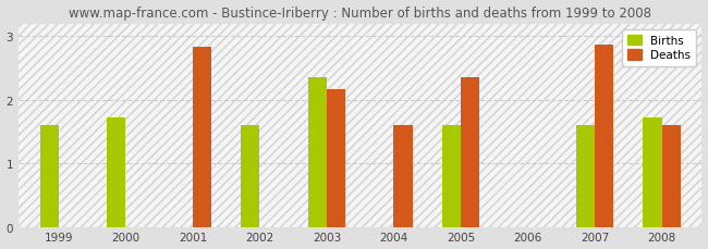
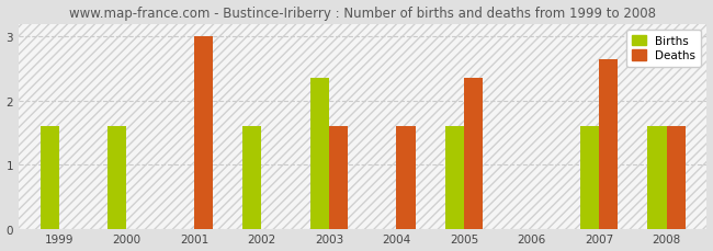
Births/2000: 1.72 -> 1.60
Deaths/2001: 2.84 -> 3.00
Deaths/2003: 2.16 -> 1.60
Deaths/2007: 2.86 -> 2.65
Births/2008: 1.72 -> 1.60
